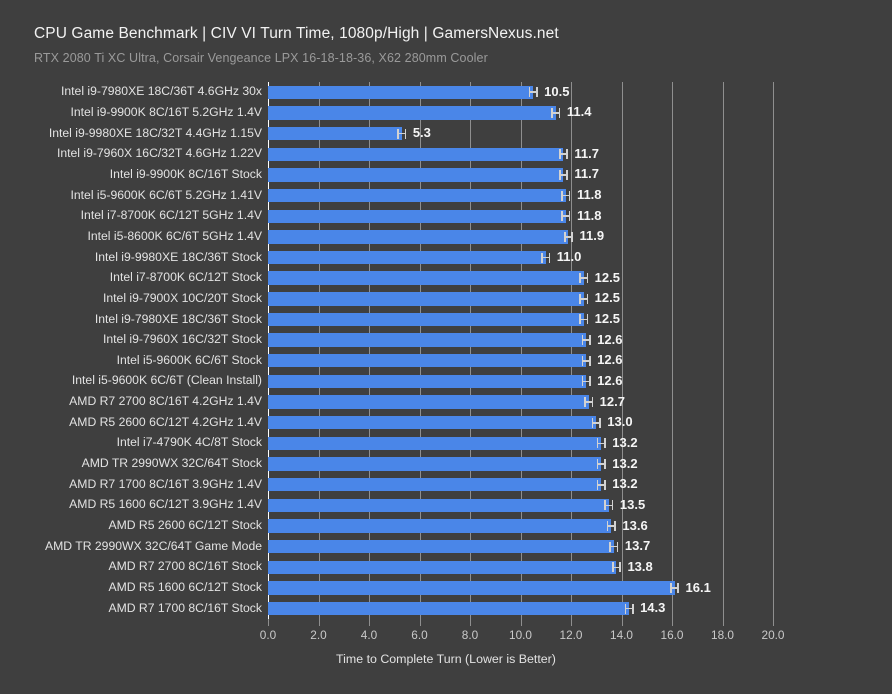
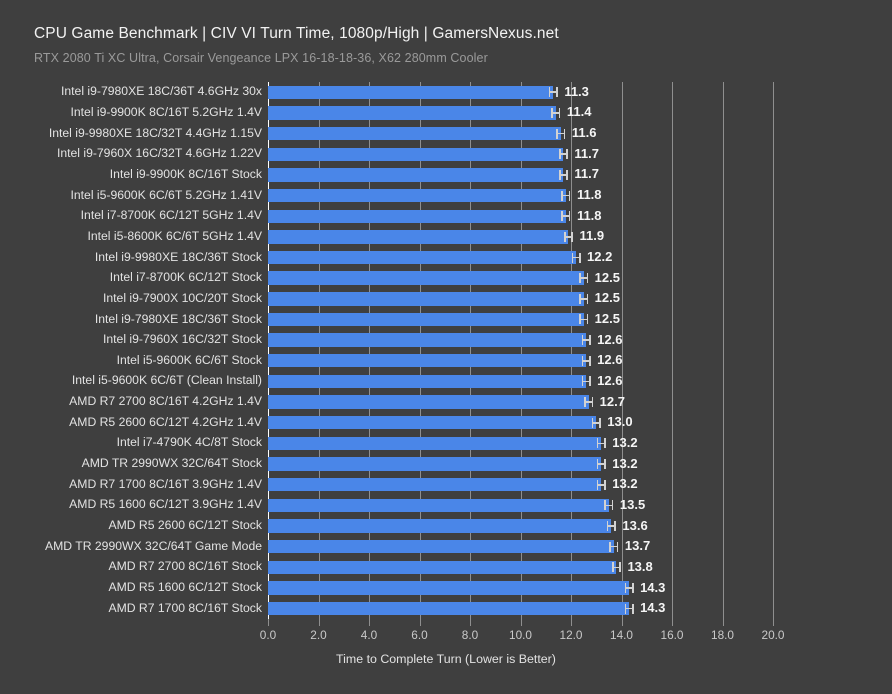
Intel i9-7980XE 18C/36T 4.6GHz 30x: 10.5 -> 11.3
Intel i9-9980XE 18C/32T 4.4GHz 1.15V: 5.3 -> 11.6
Intel i9-9980XE 18C/36T Stock: 11.0 -> 12.2
AMD R5 1600 6C/12T Stock: 16.1 -> 14.3
